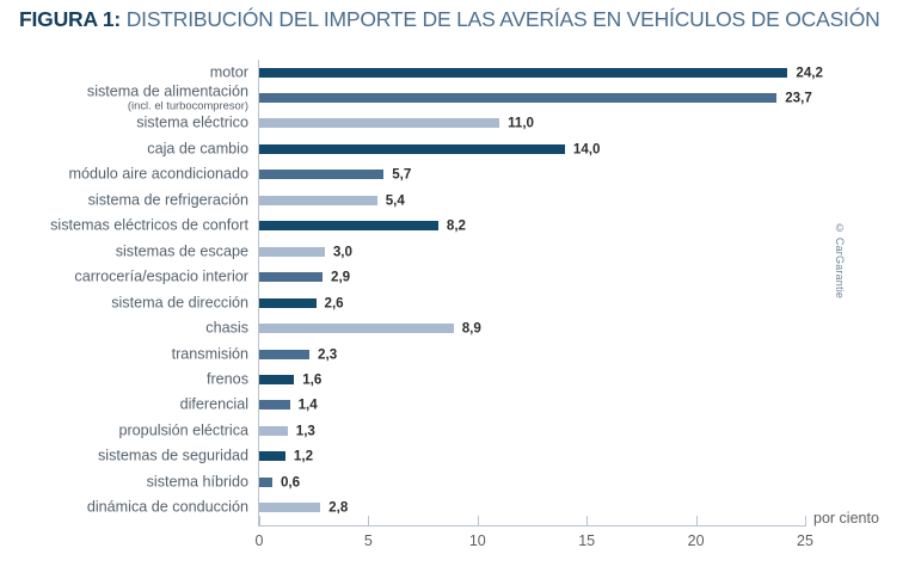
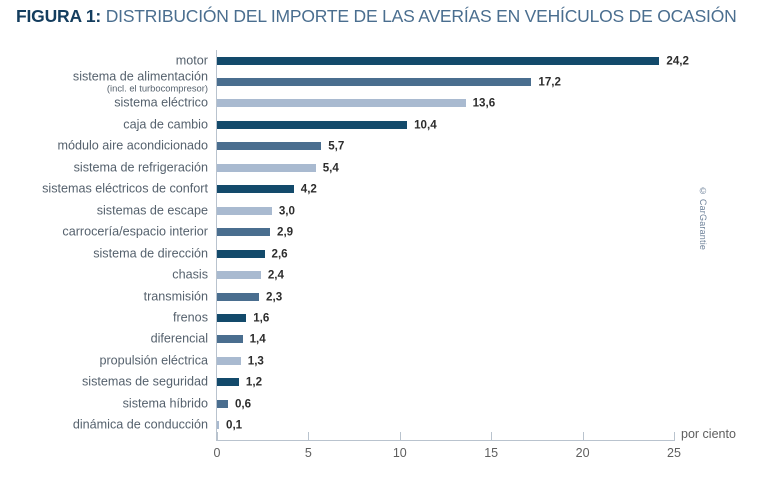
sistema de alimentación: 23,7 -> 17,2
sistema eléctrico: 11,0 -> 13,6
caja de cambio: 14,0 -> 10,4
sistemas eléctricos de confort: 8,2 -> 4,2
chasis: 8,9 -> 2,4
dinámica de conducción: 2,8 -> 0,1
